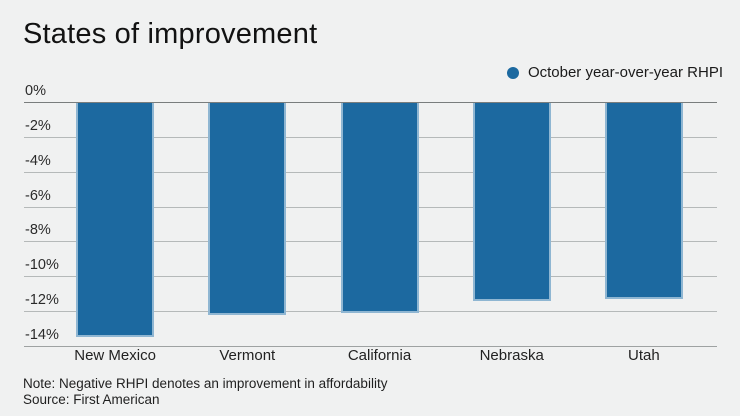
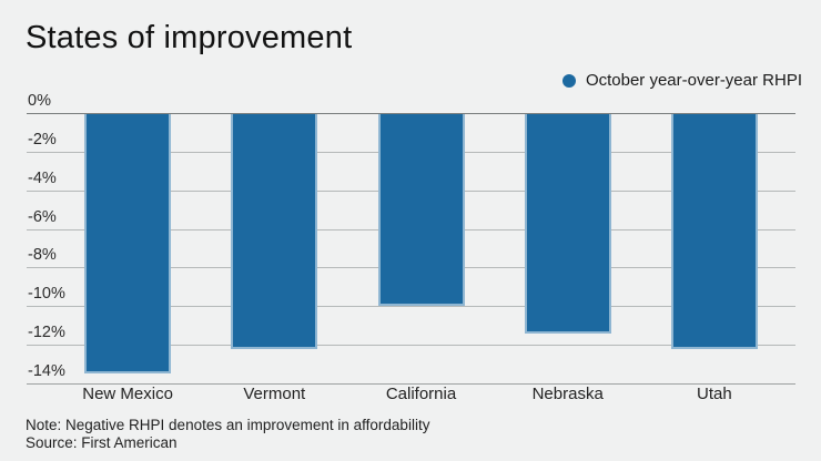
California: -12.1% -> -10.0%
Utah: -11.3% -> -12.2%
